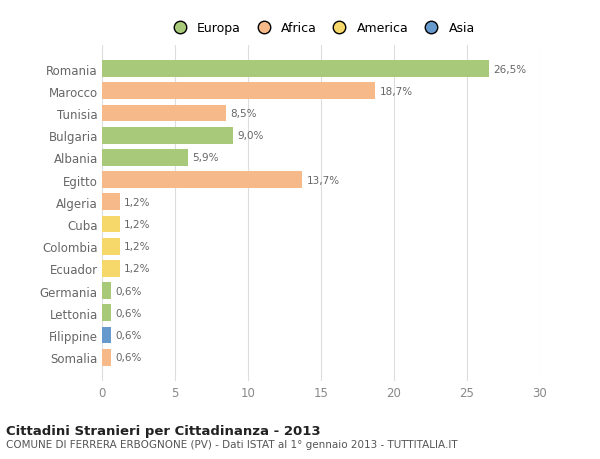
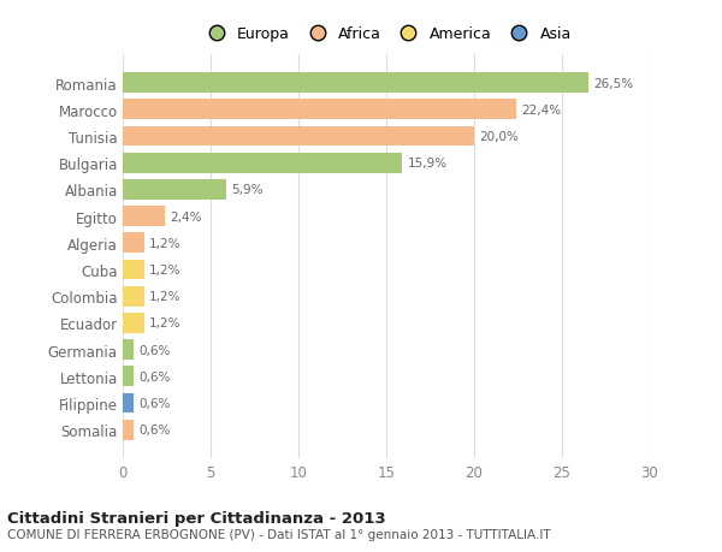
Marocco: 18,7% -> 22,4%
Tunisia: 8,5% -> 20,0%
Bulgaria: 9,0% -> 15,9%
Egitto: 13,7% -> 2,4%
